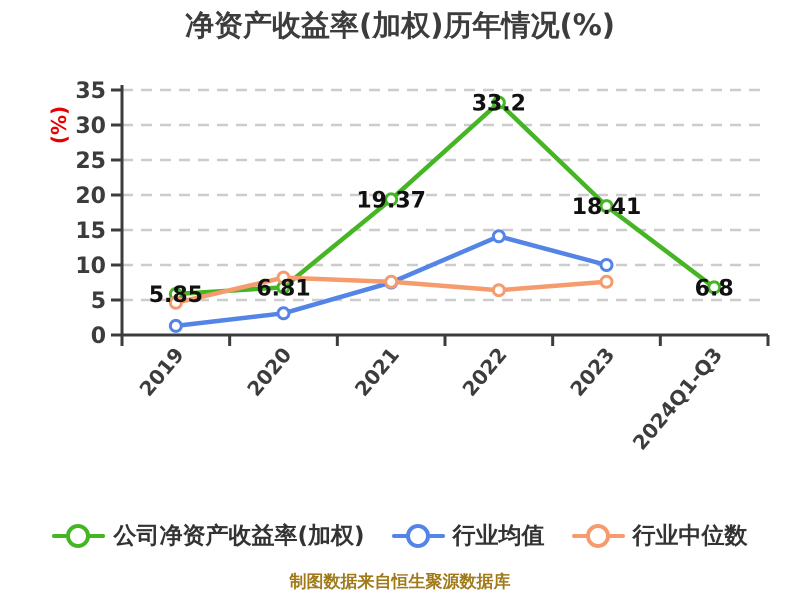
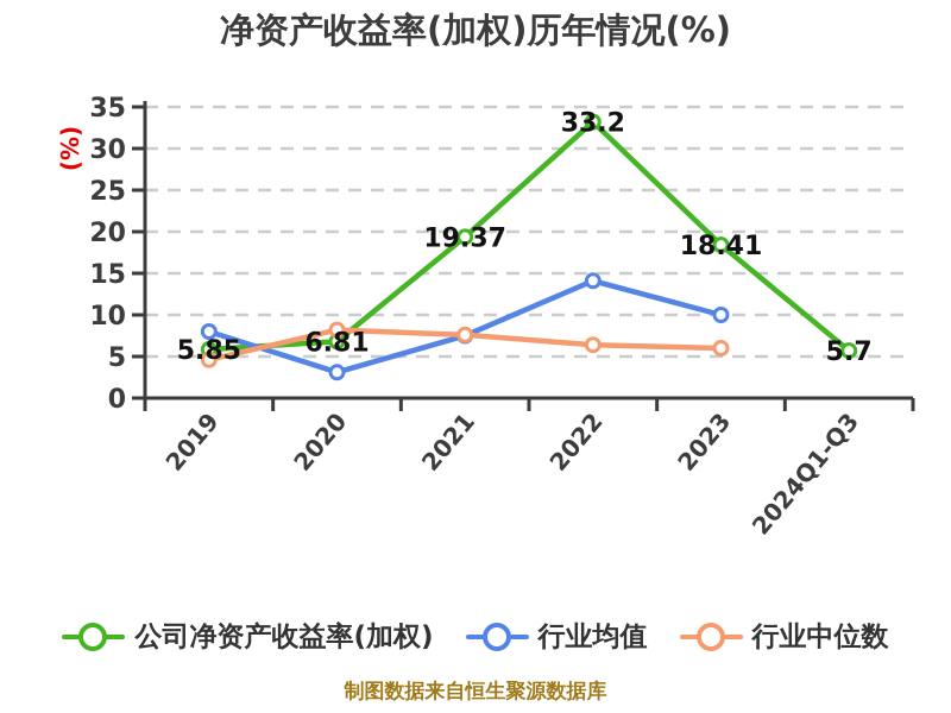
行业均值/2019: 1 -> 8
行业中位数/2023: 8 -> 6
公司净资产收益率(加权)/2024Q1-Q3: 6.8 -> 5.7
